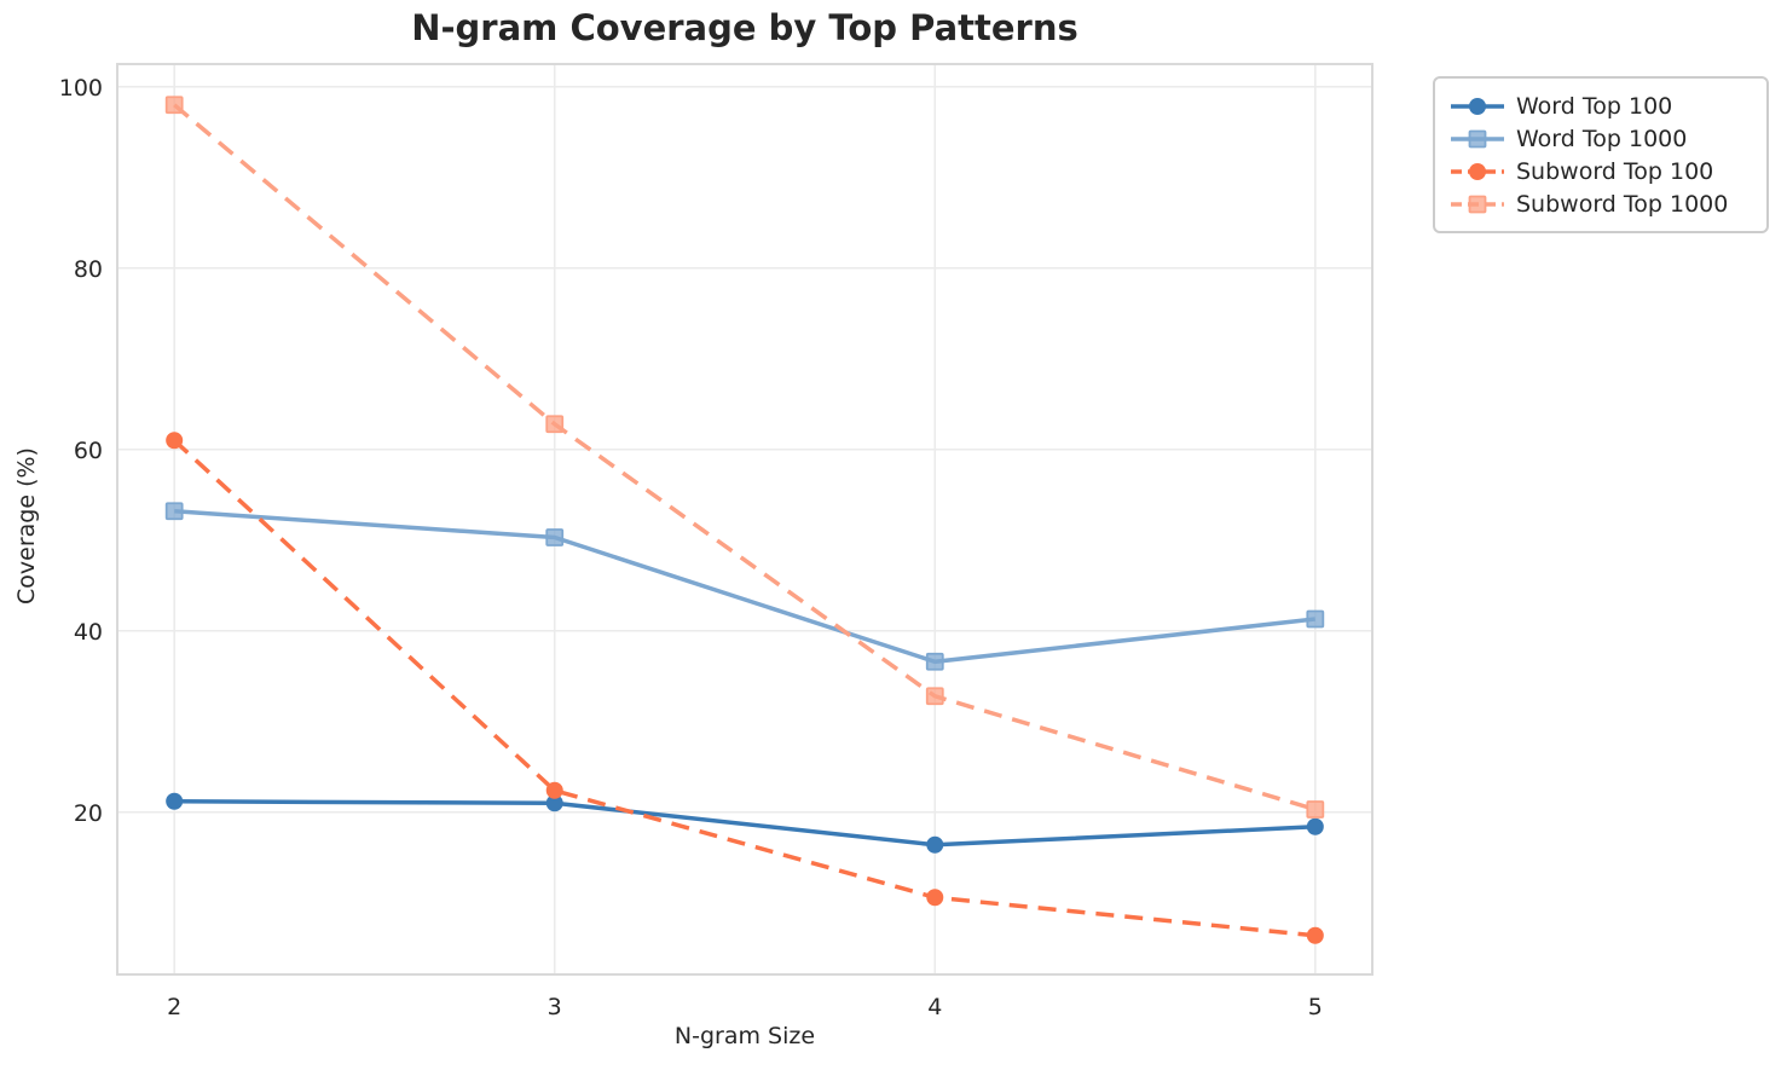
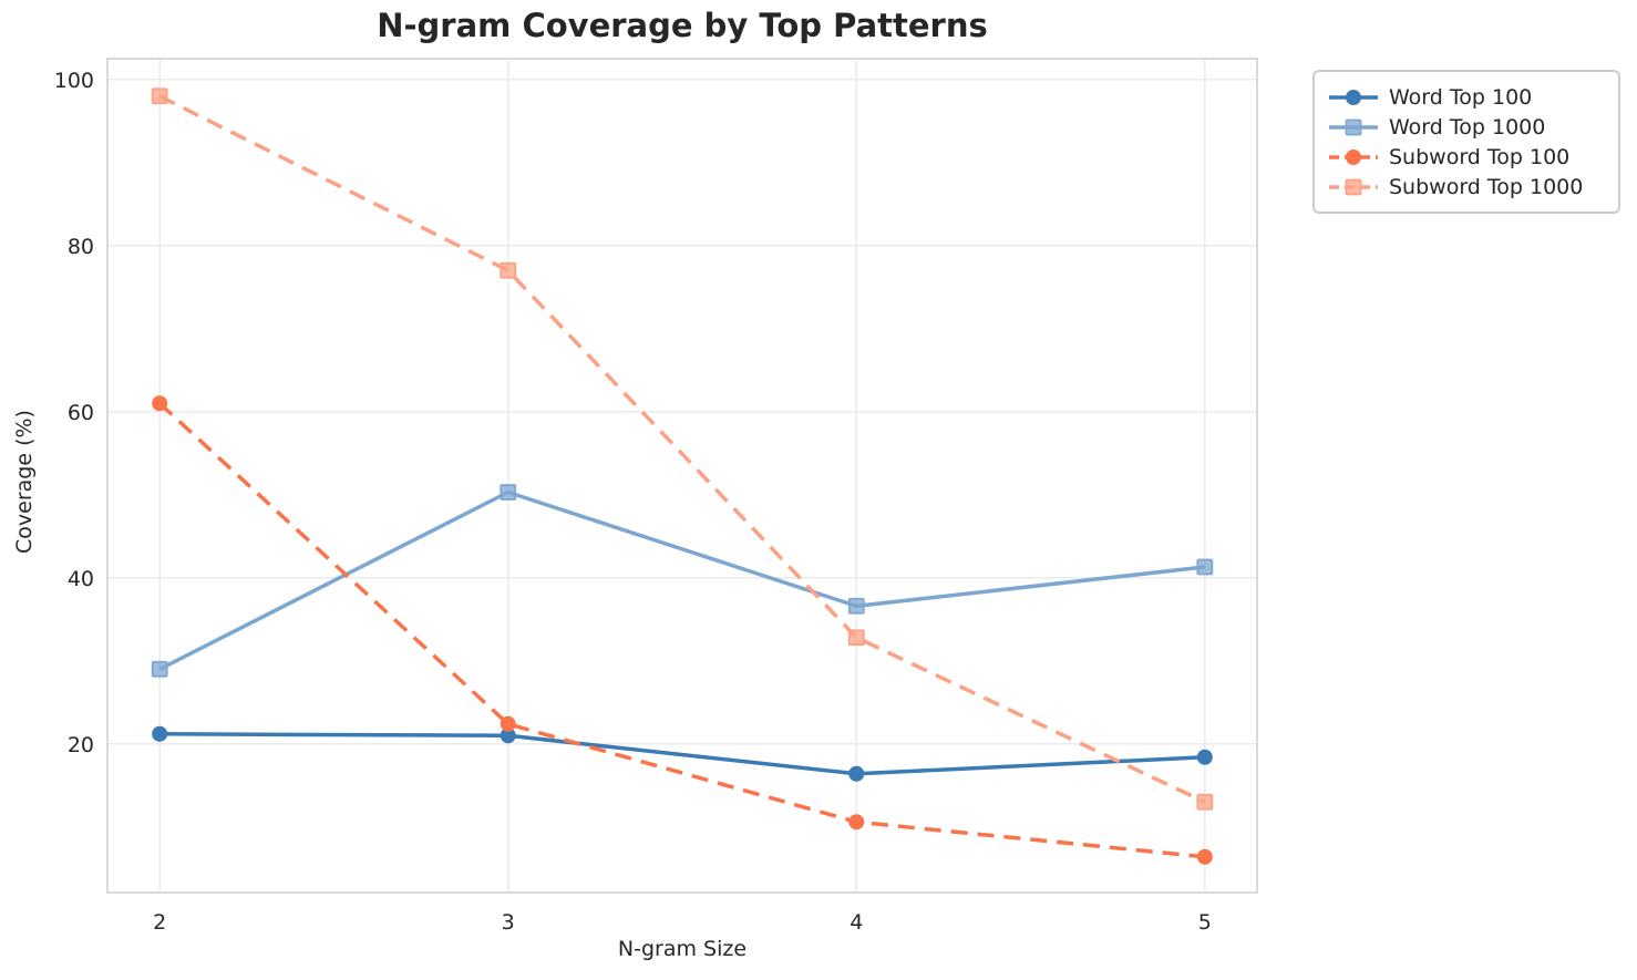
Word Top 1000/2: 53 -> 29
Subword Top 1000/3: 63 -> 77
Subword Top 1000/5: 20 -> 13
